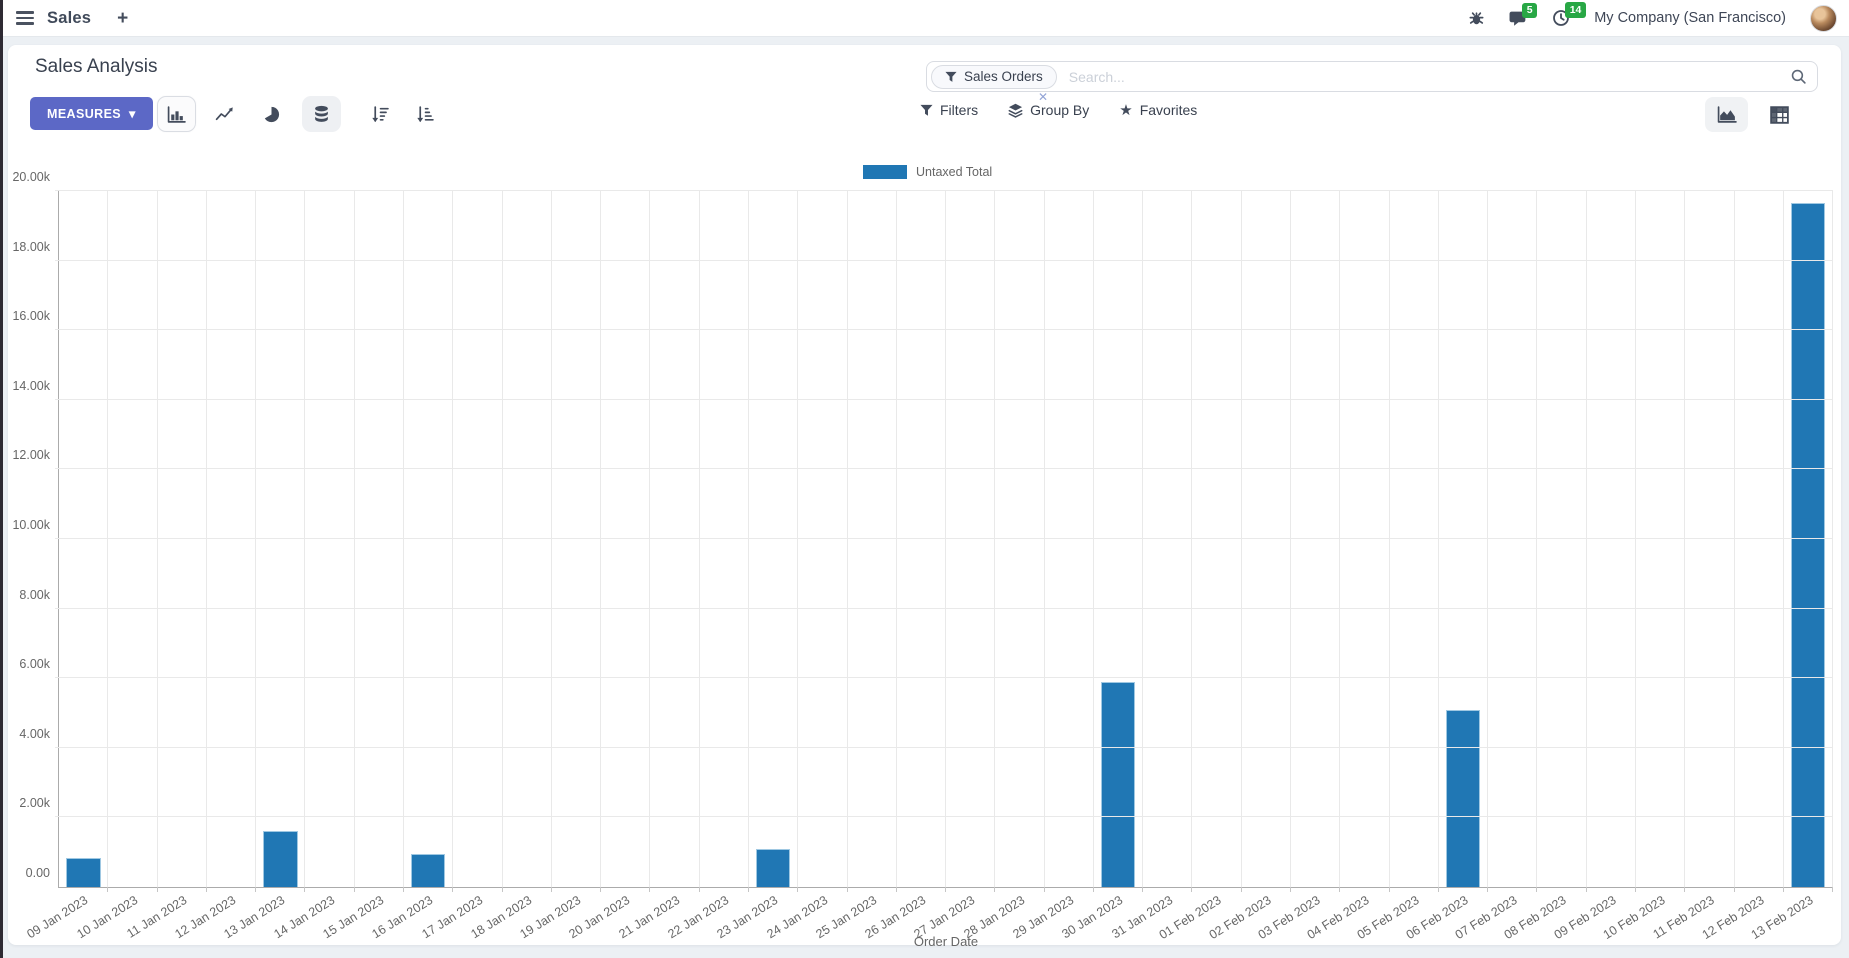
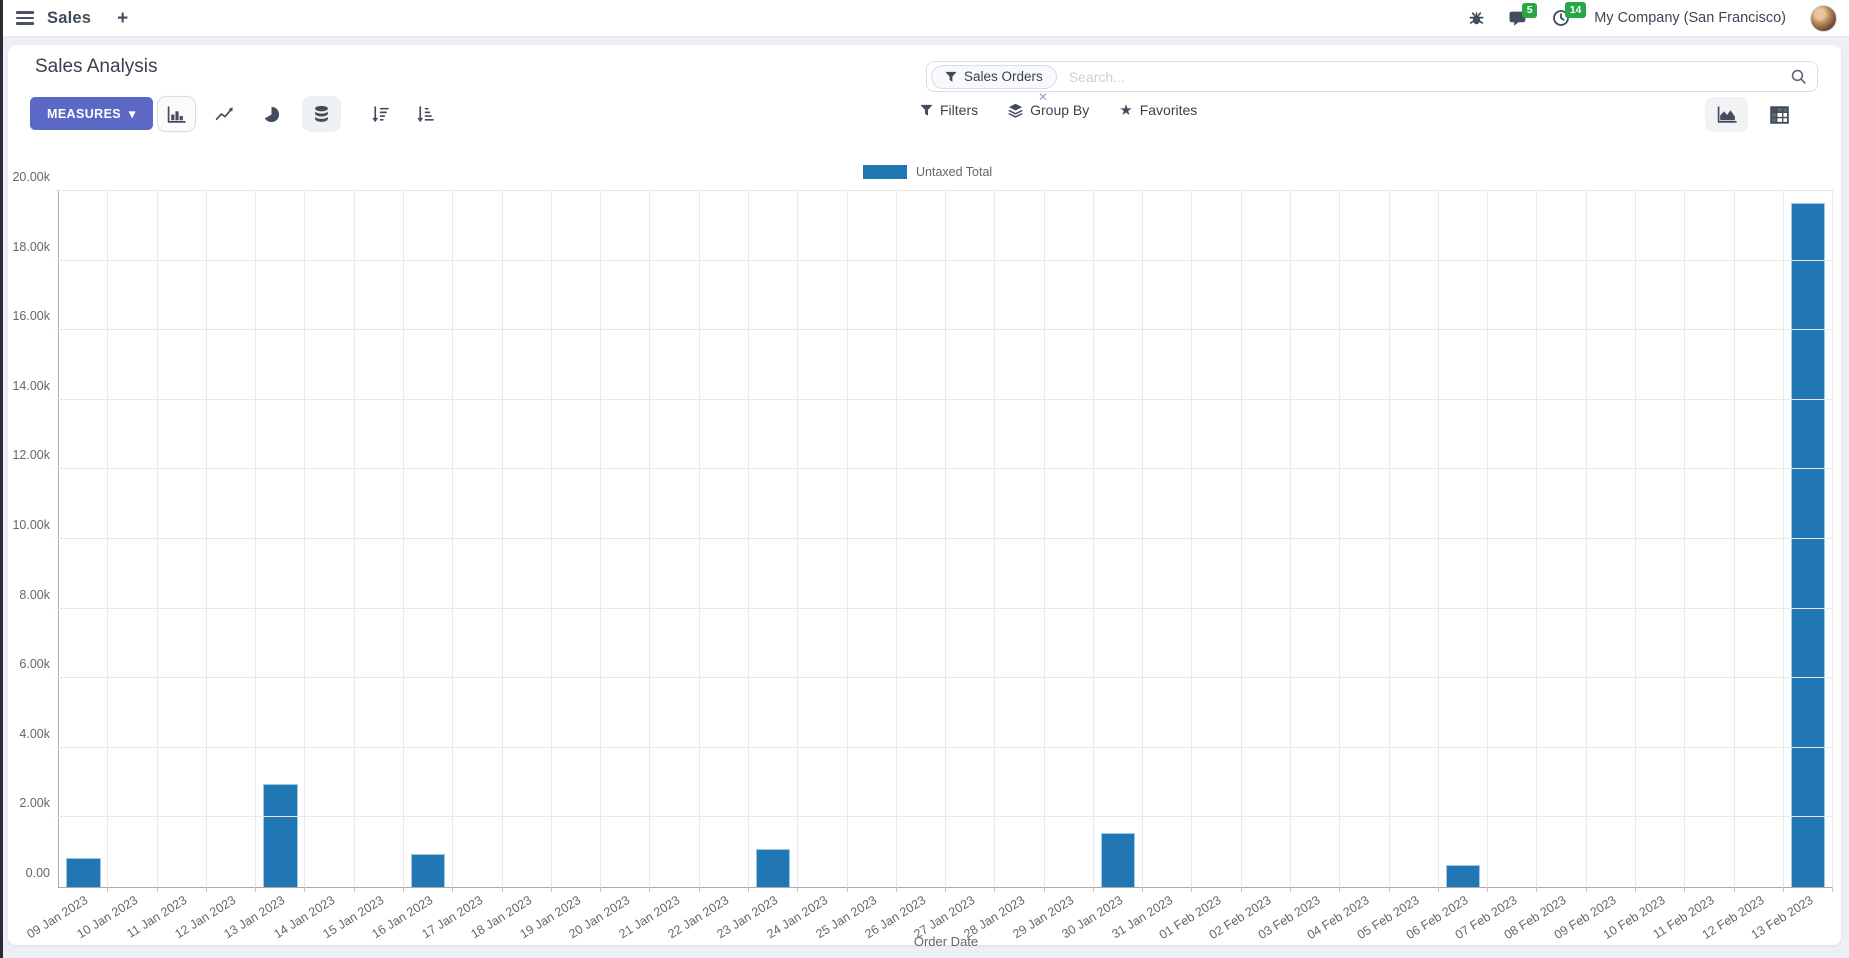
13 Jan 2023: 1.6k -> 3.0k
30 Jan 2023: 5.9k -> 1.6k
06 Feb 2023: 5.1k -> 0.6k
